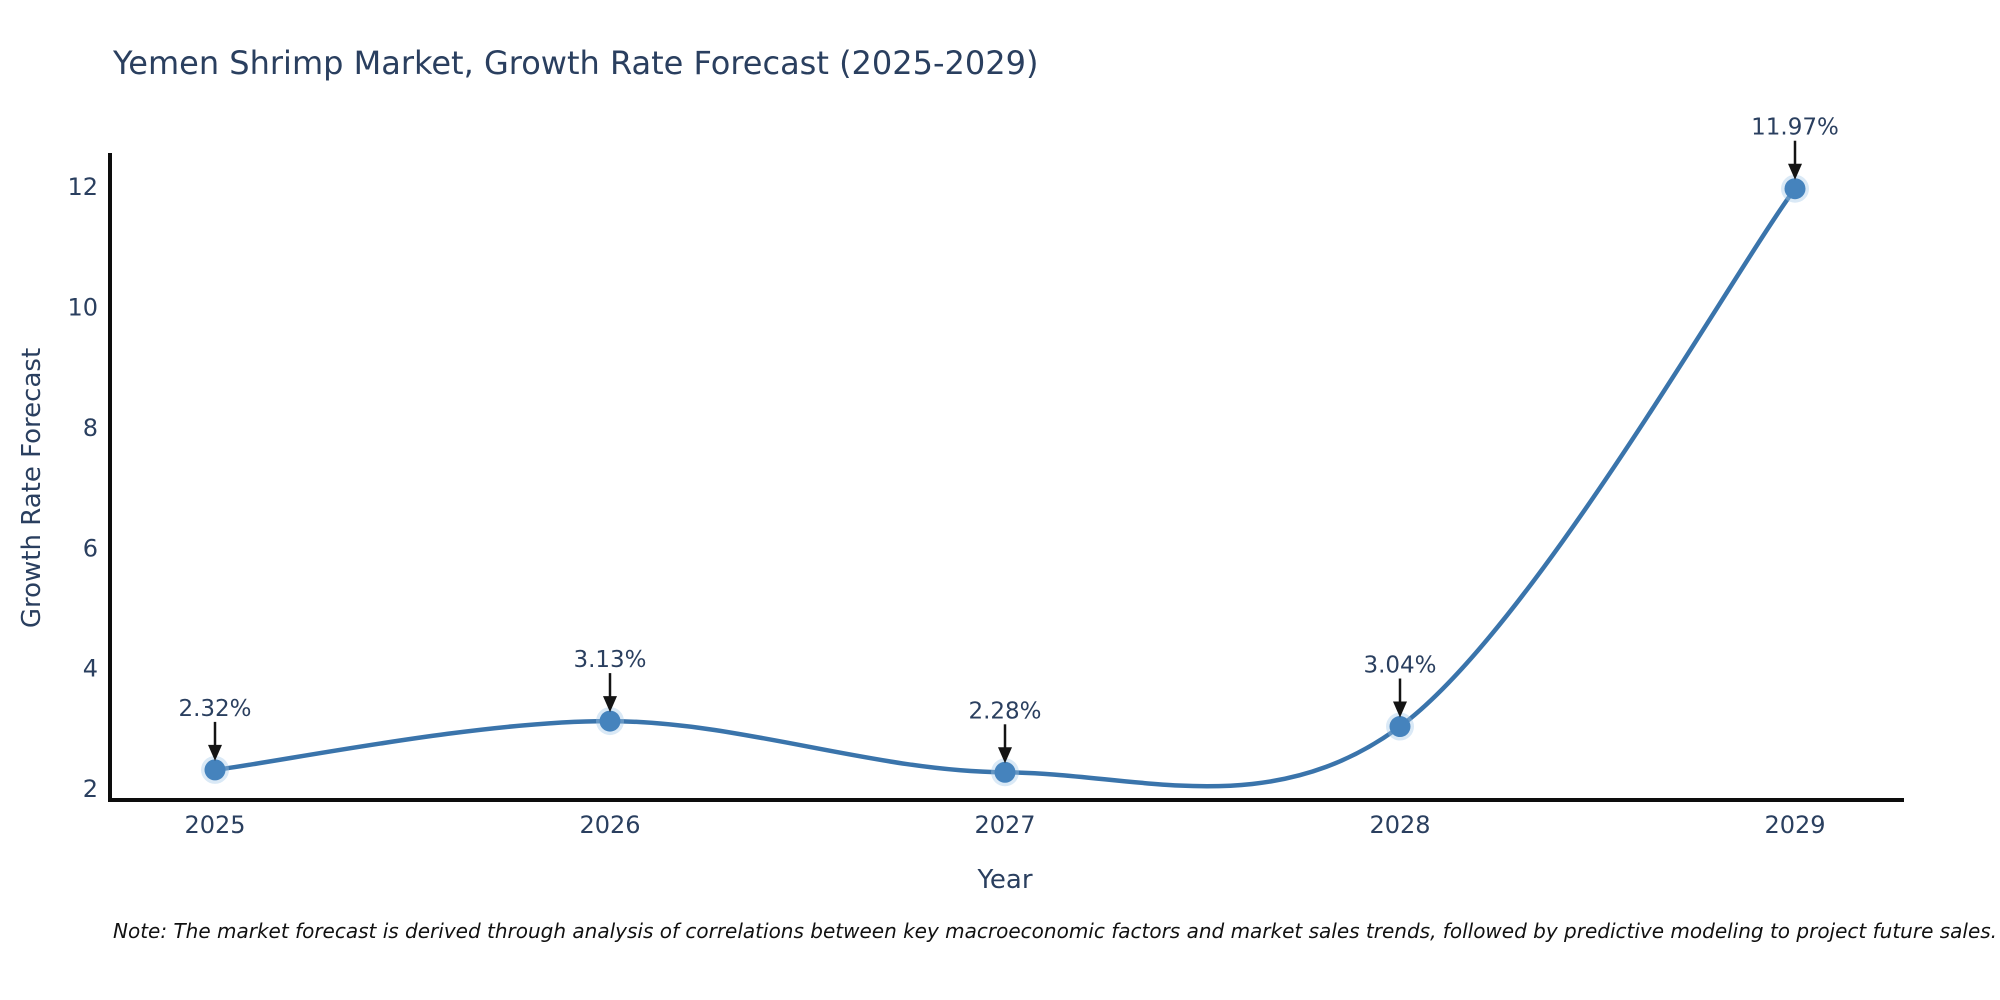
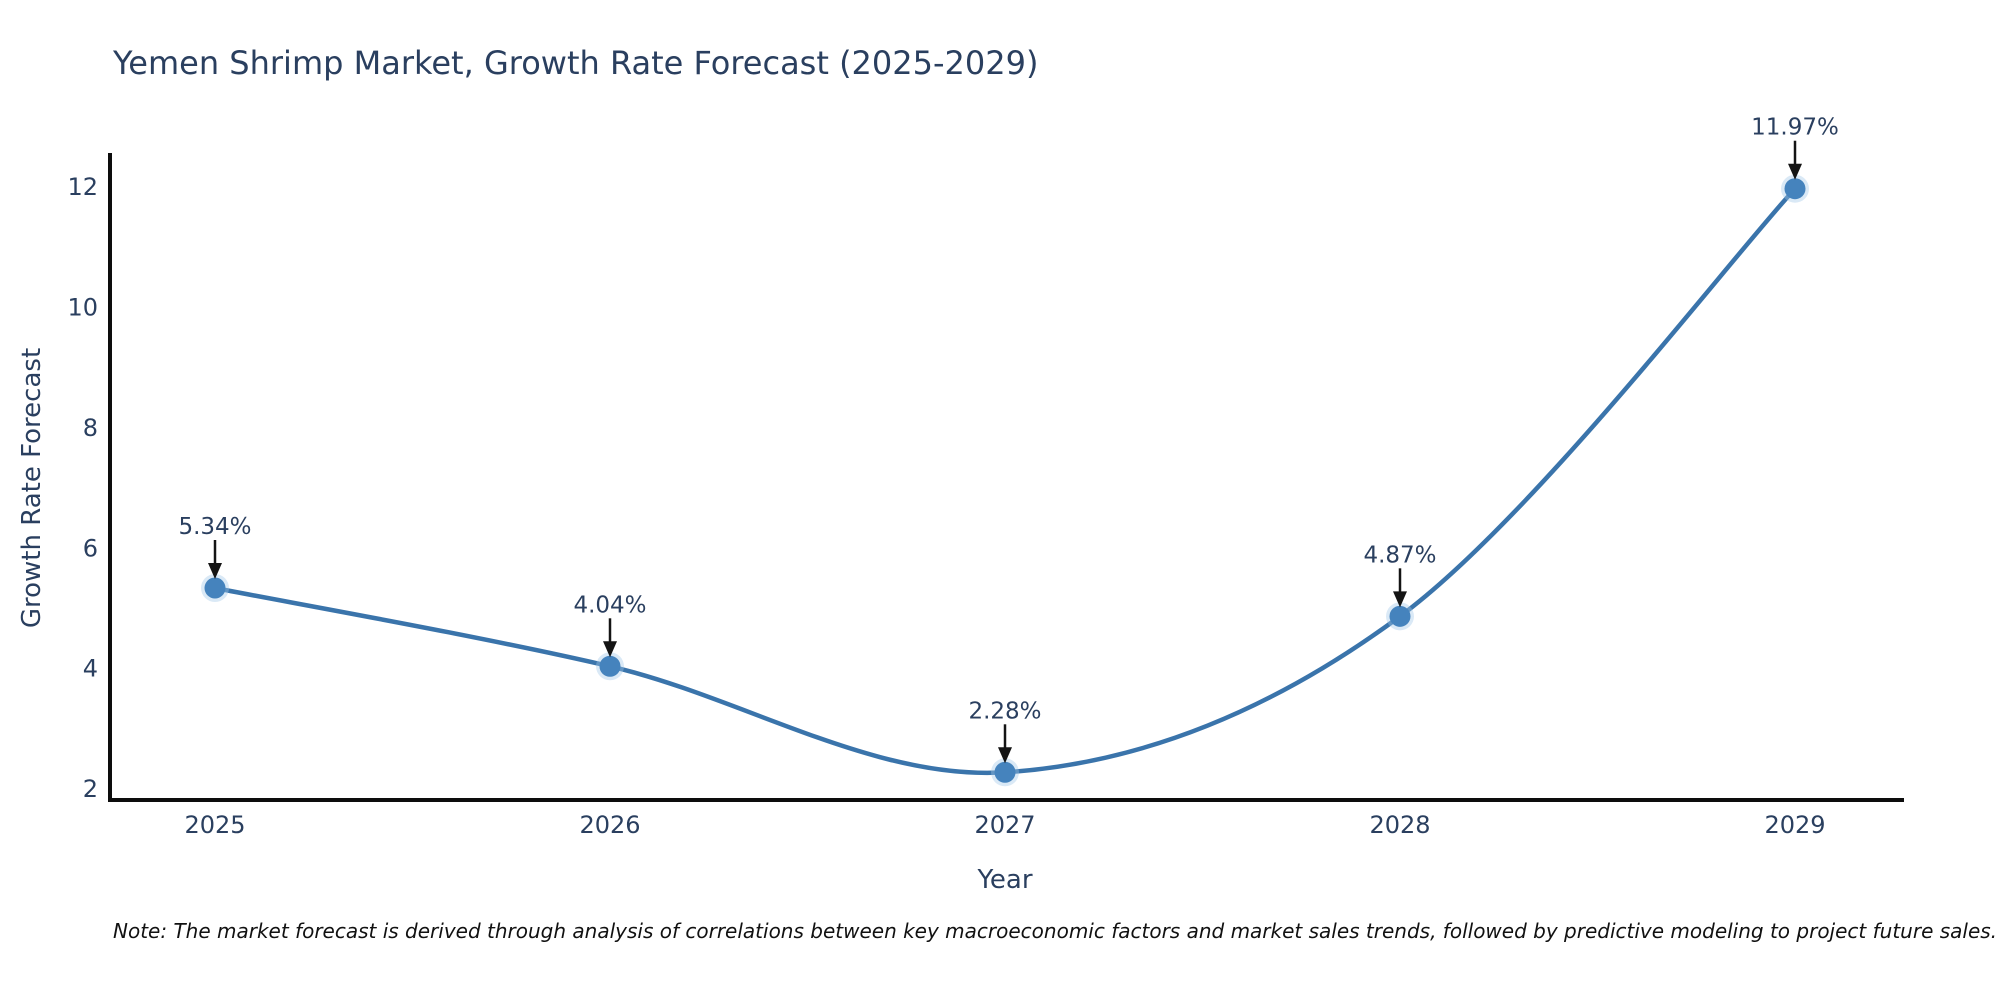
2025: 2.32% -> 5.34%
2026: 3.13% -> 4.04%
2028: 3.04% -> 4.87%
